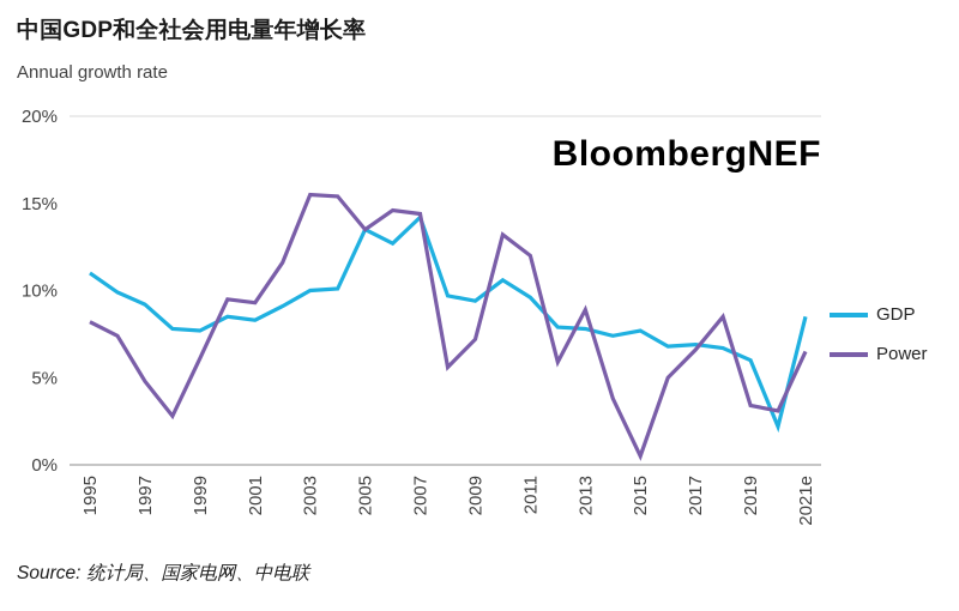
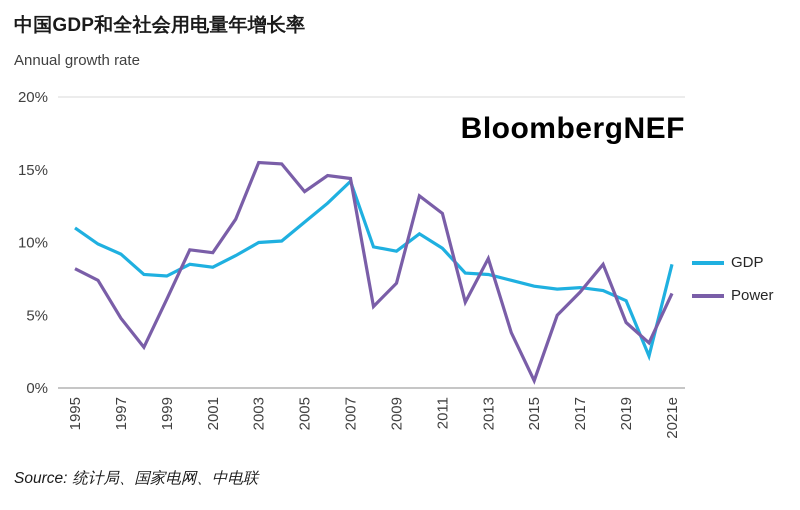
GDP/2005: 13.5% -> 11.4%
GDP/2015: 7.7% -> 7.0%
Power/2019: 3.4% -> 4.5%
